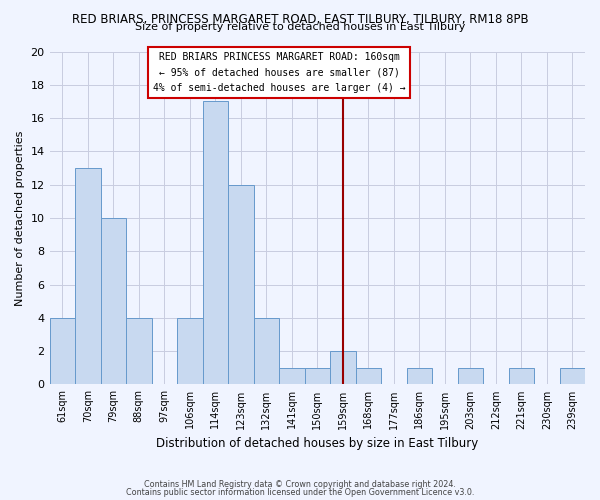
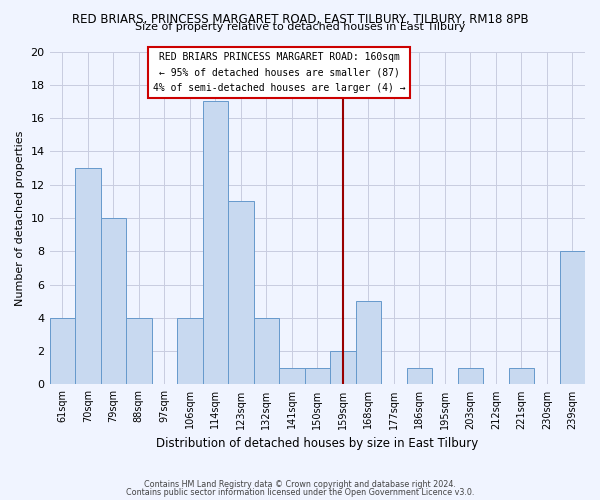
123sqm: 12 -> 11
168sqm: 1 -> 5
239sqm: 1 -> 8
